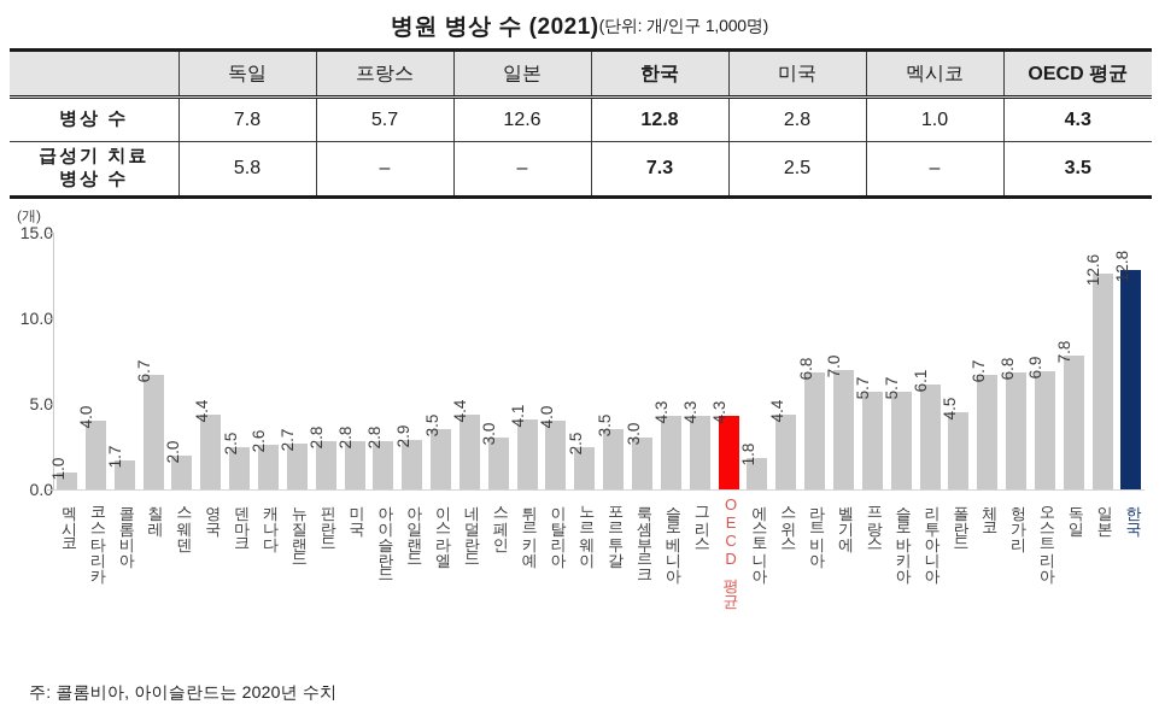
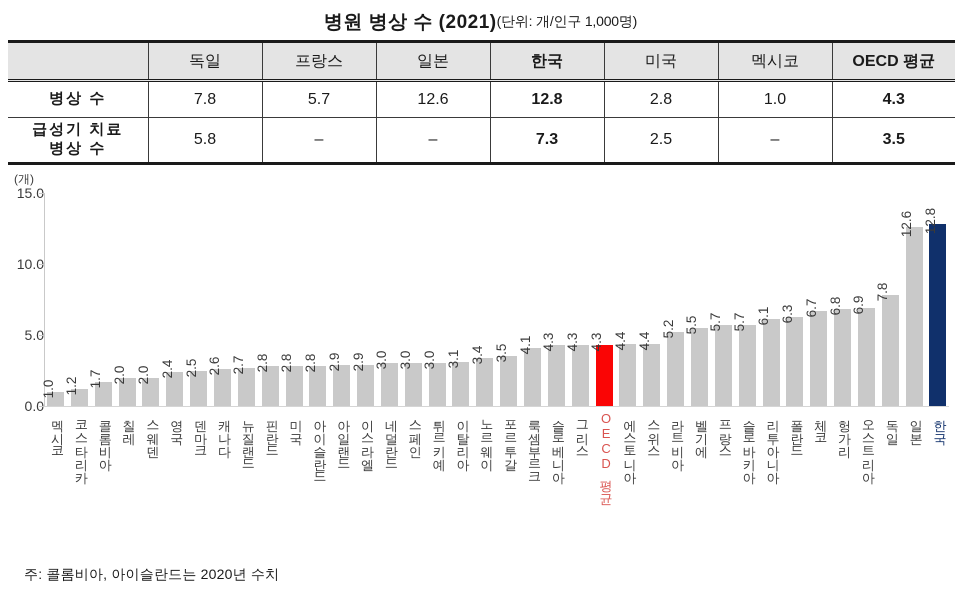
코스타리카: 4.0 -> 1.2
칠레: 6.7 -> 2.0
영국: 4.4 -> 2.4
이스라엘: 3.5 -> 2.9
네덜란드: 4.4 -> 3.0
튀르키예: 4.1 -> 3.0
이탈리아: 4.0 -> 3.1
노르웨이: 2.5 -> 3.4
룩셈부르크: 3.0 -> 4.1
에스토니아: 1.8 -> 4.4
라트비아: 6.8 -> 5.2
벨기에: 7.0 -> 5.5
폴란드: 4.5 -> 6.3
